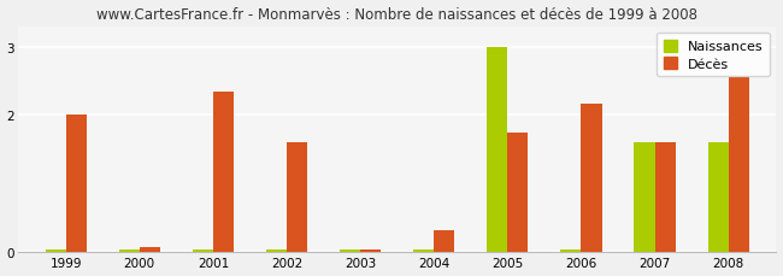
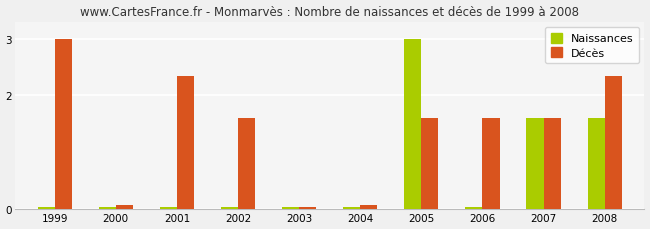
Décès/1999: 2.00 -> 3.00
Décès/2004: 0.32 -> 0.08
Décès/2005: 1.74 -> 1.60
Décès/2006: 2.16 -> 1.60
Décès/2008: 2.56 -> 2.35
